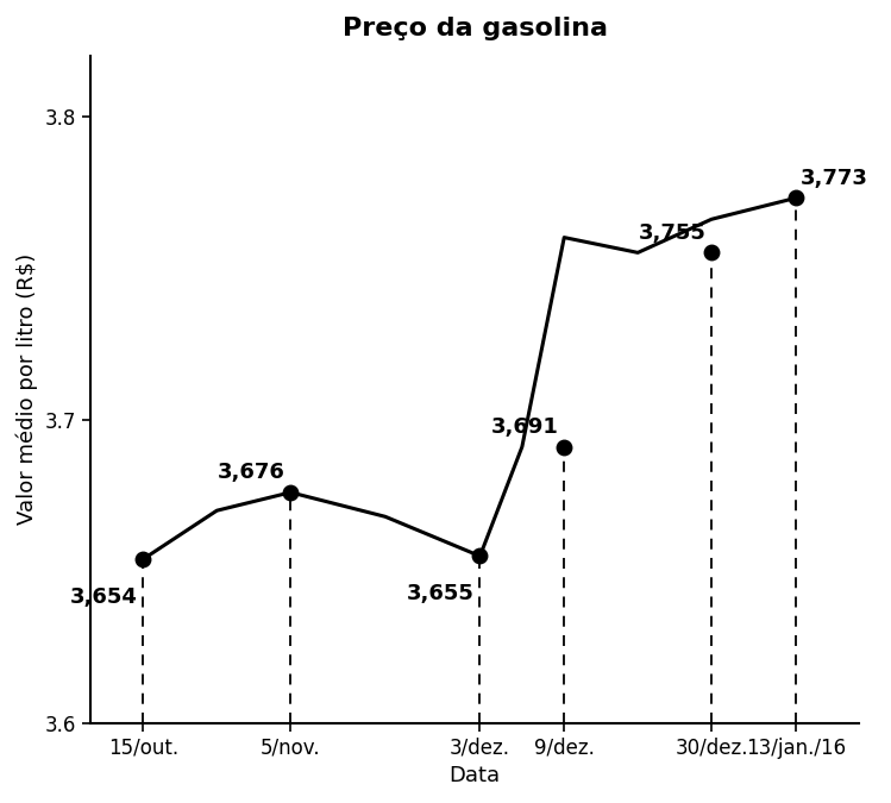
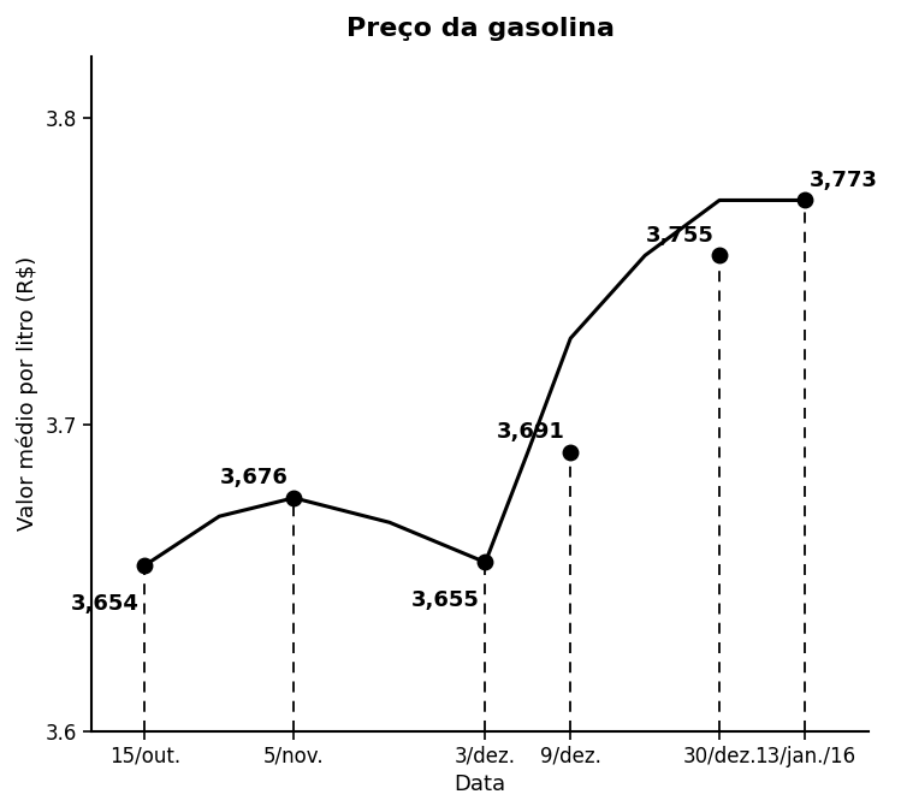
9/dez.: 3.760 -> 3.728
30/dez.: 3.766 -> 3.773
